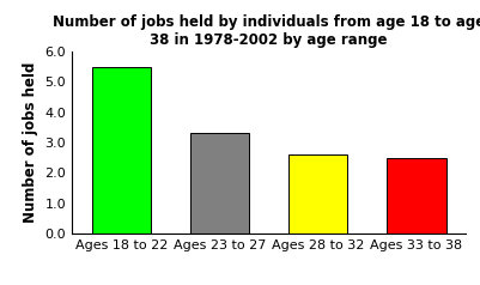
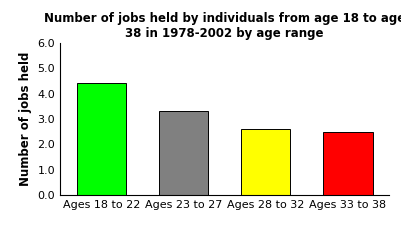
Ages 18 to 22: 5.5 -> 4.4
